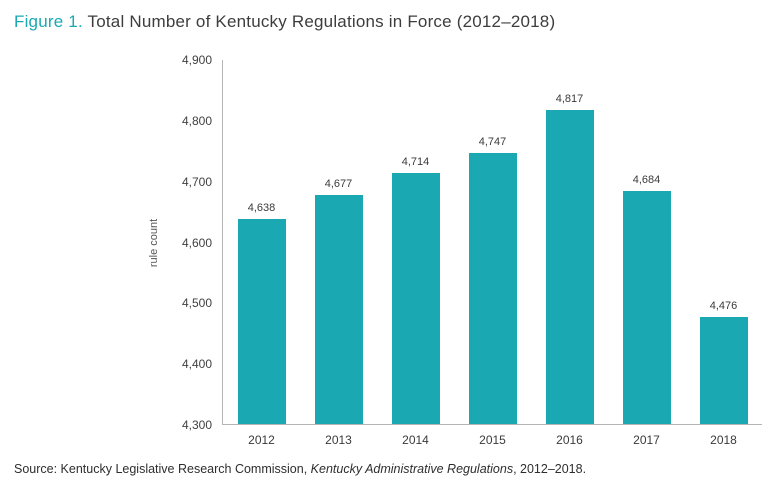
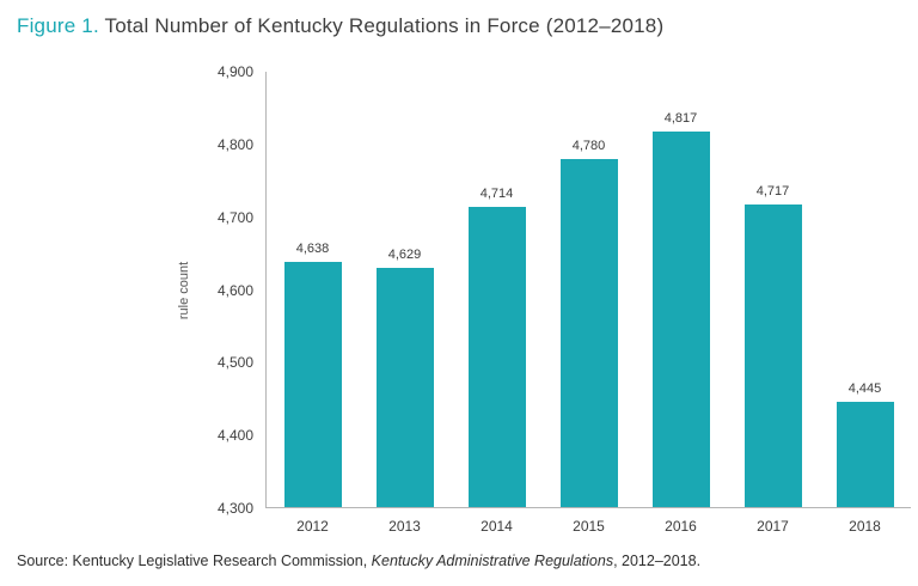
2013: 4,677 -> 4,629
2015: 4,747 -> 4,780
2017: 4,684 -> 4,717
2018: 4,476 -> 4,445
